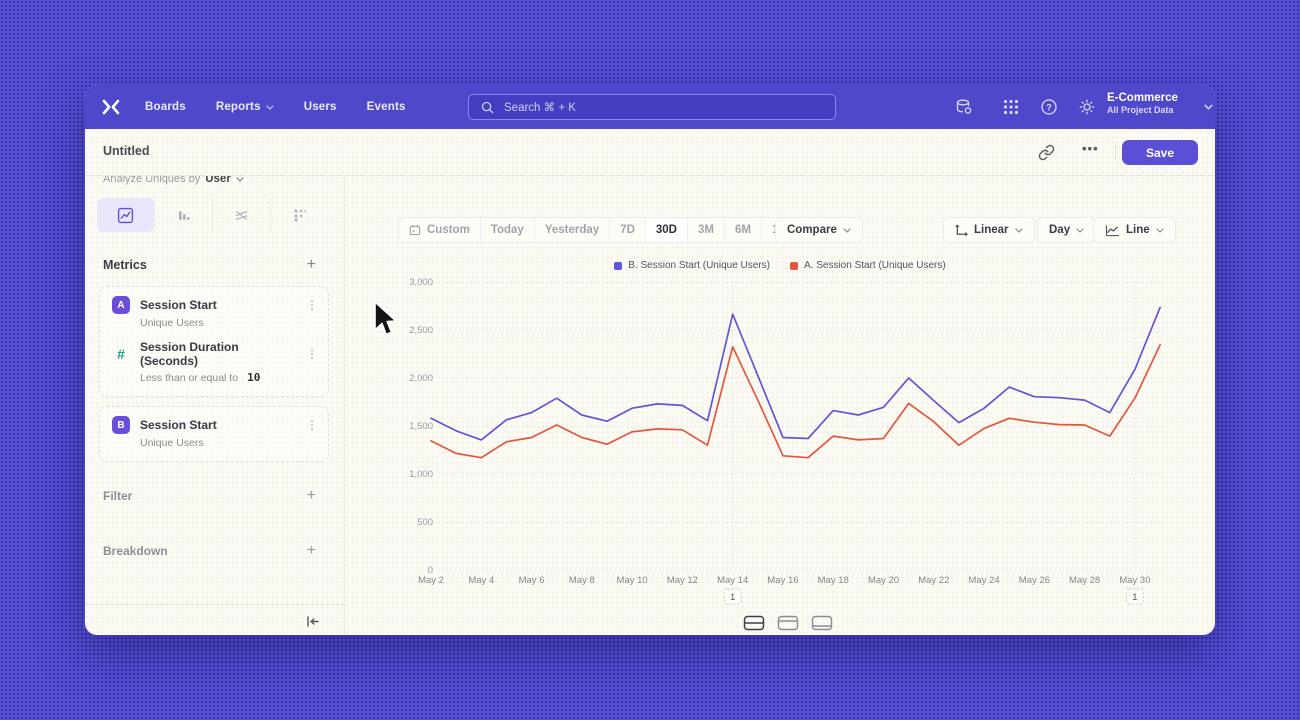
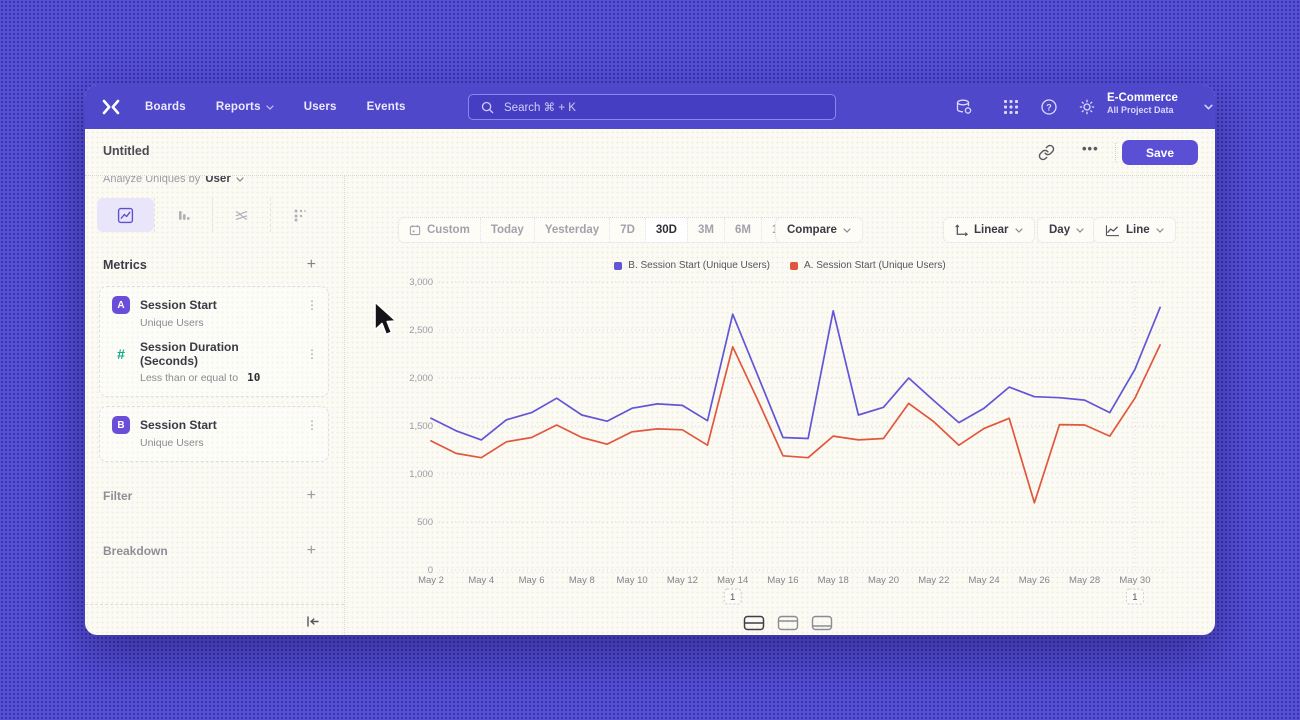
B. Session Start (Unique Users)/May 18: 1700 -> 2700
A. Session Start (Unique Users)/May 26: 1500 -> 700
